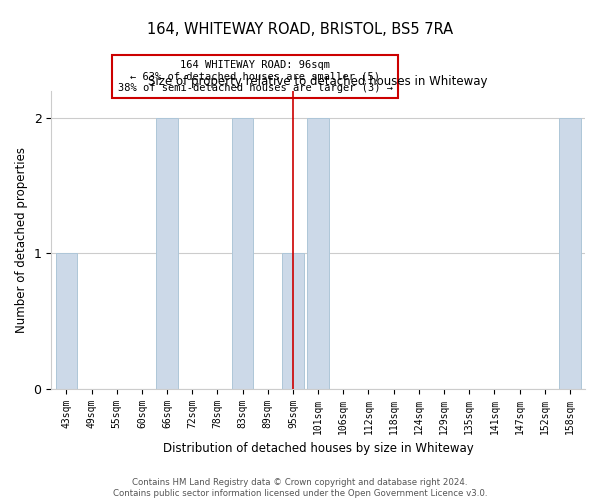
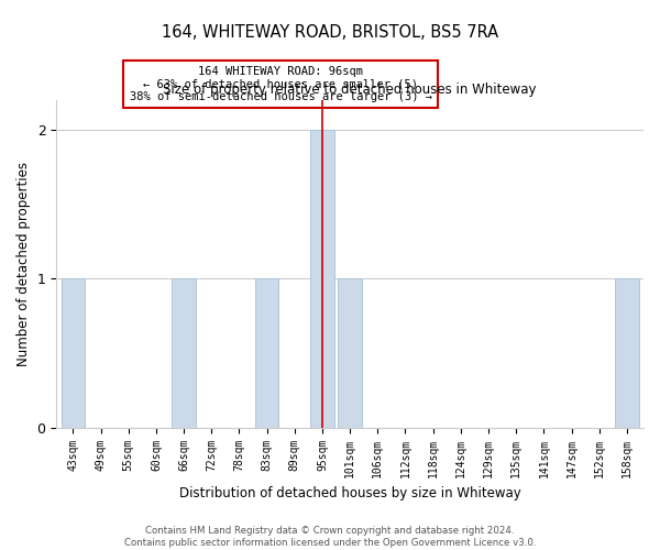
66sqm: 2 -> 1
83sqm: 2 -> 1
95sqm: 1 -> 2
101sqm: 2 -> 1
158sqm: 2 -> 1
